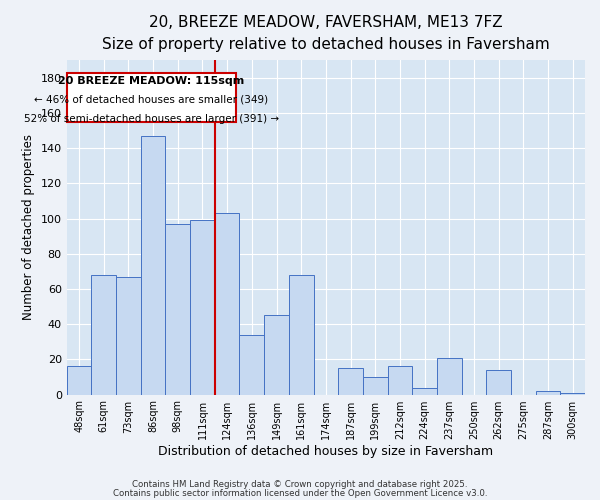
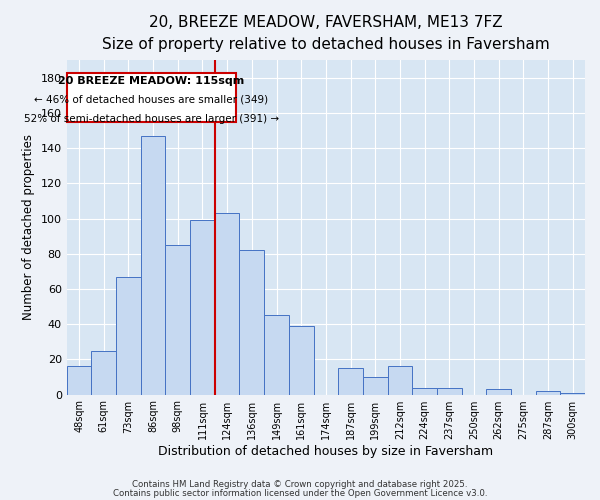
61sqm: 68 -> 25
98sqm: 97 -> 85
136sqm: 34 -> 82
161sqm: 68 -> 39
237sqm: 21 -> 4
262sqm: 14 -> 3
